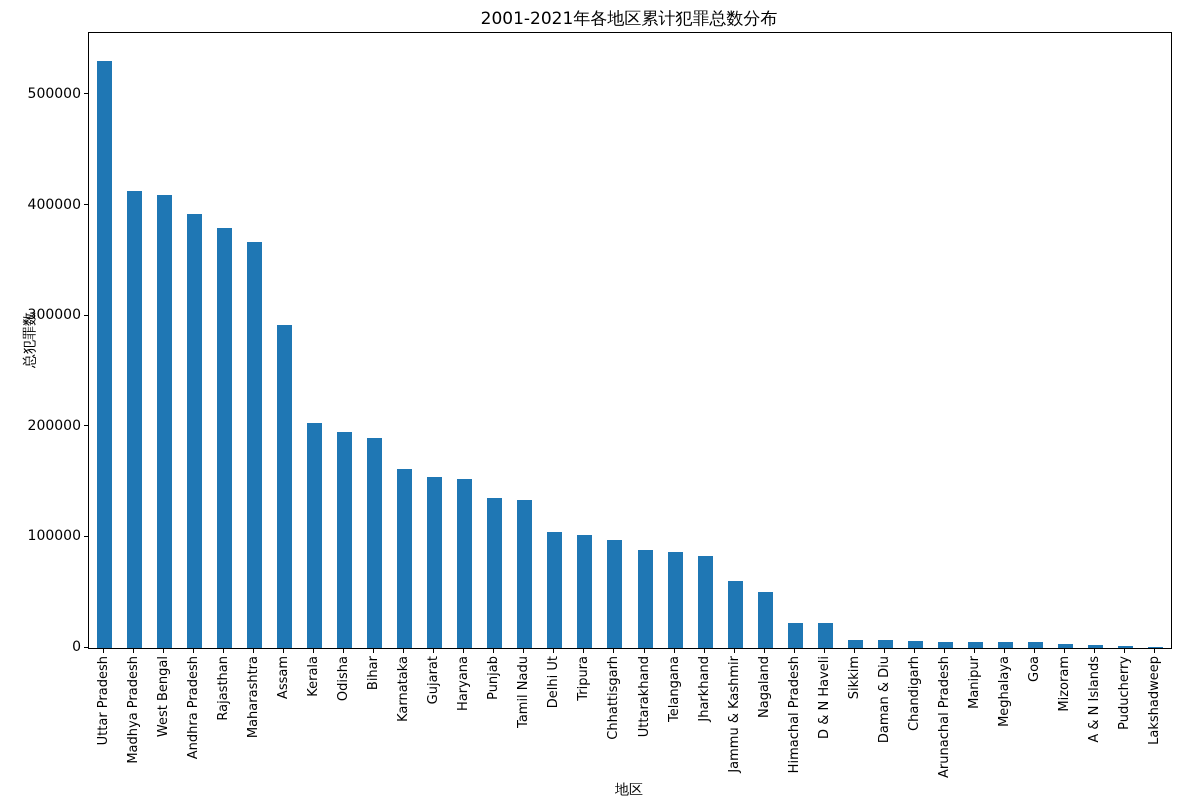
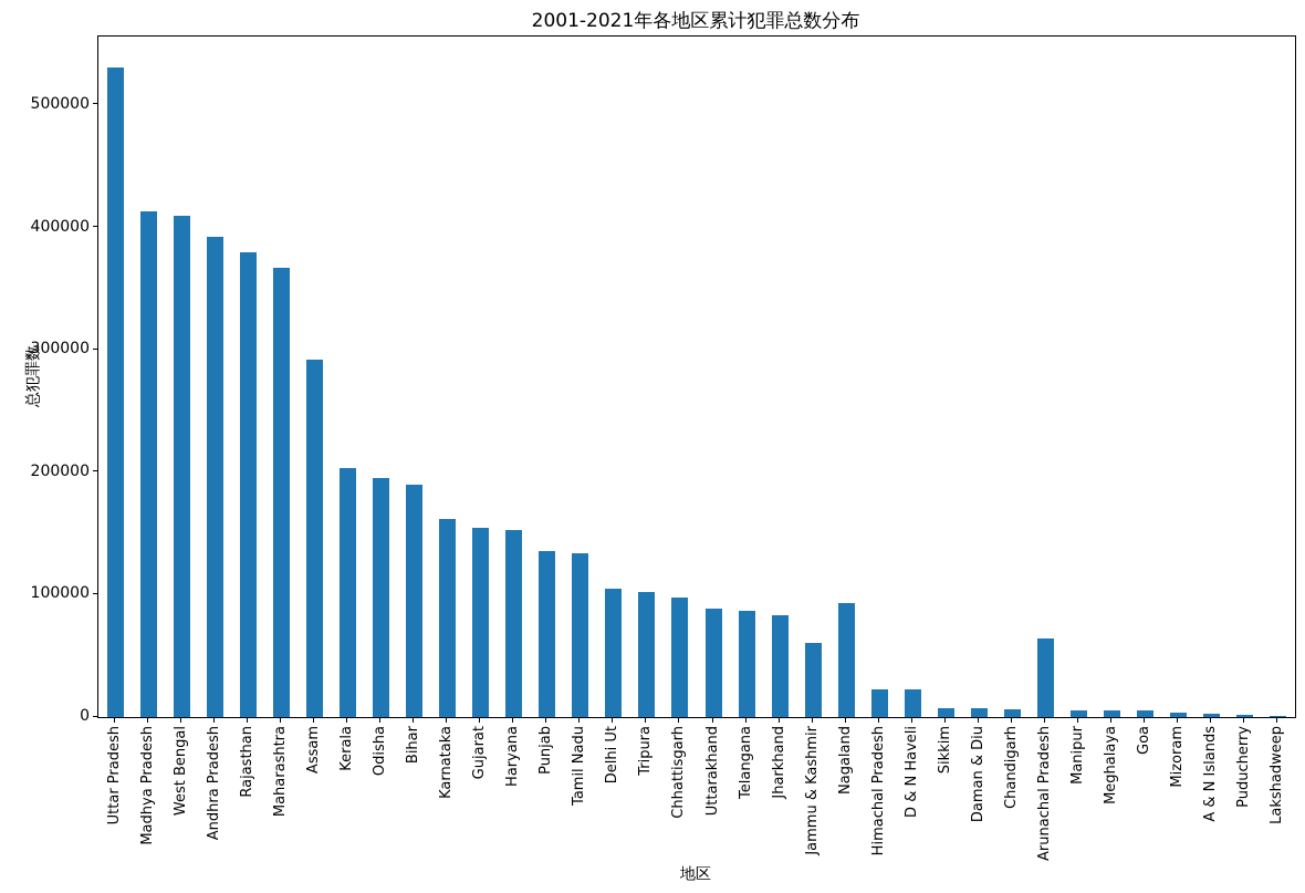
Nagaland: 50000 -> 93000
Arunachal Pradesh: 6000 -> 64000
